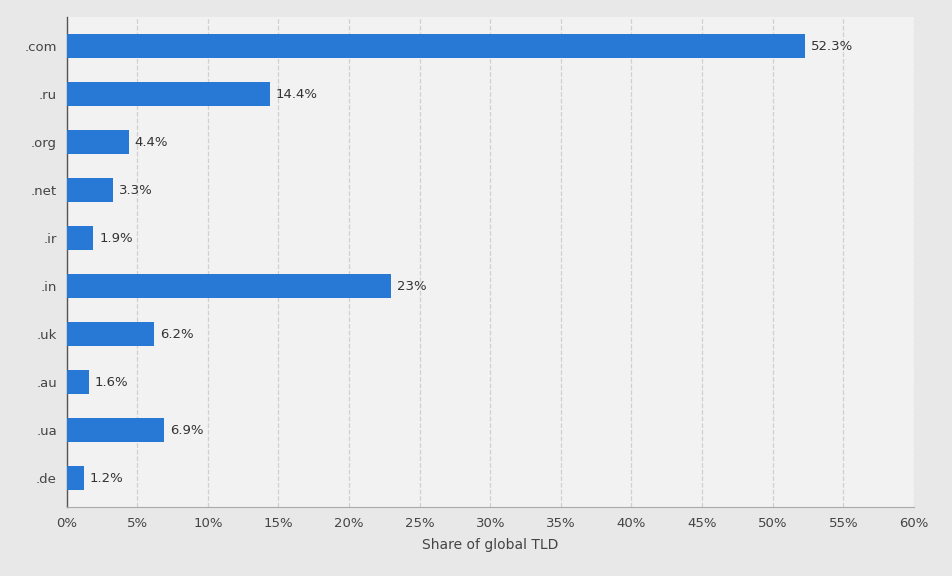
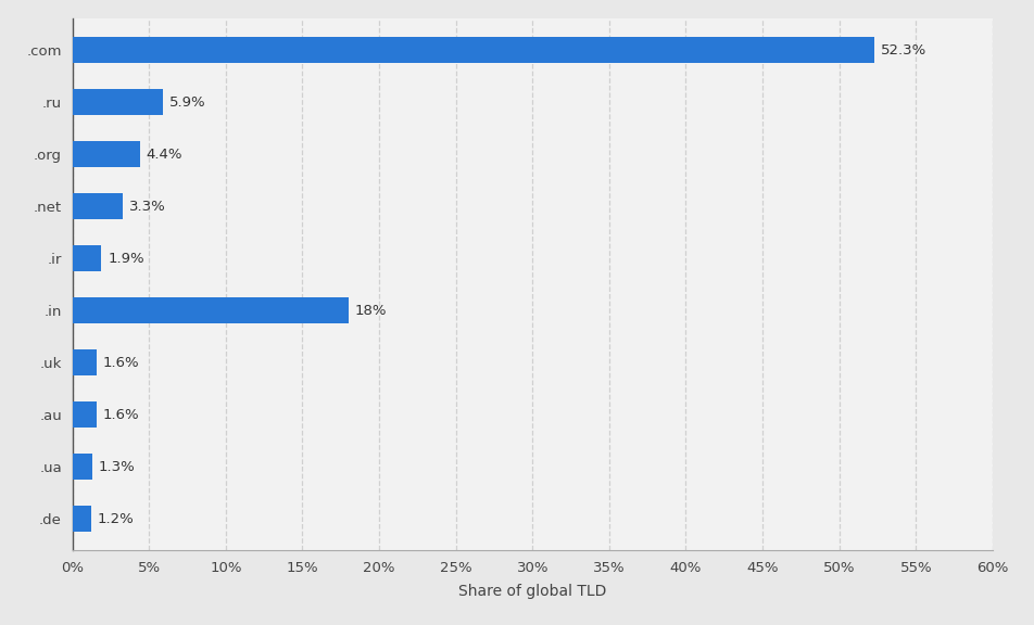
.ru: 14.4% -> 5.9%
.in: 23% -> 18%
.uk: 6.2% -> 1.6%
.ua: 6.9% -> 1.3%
